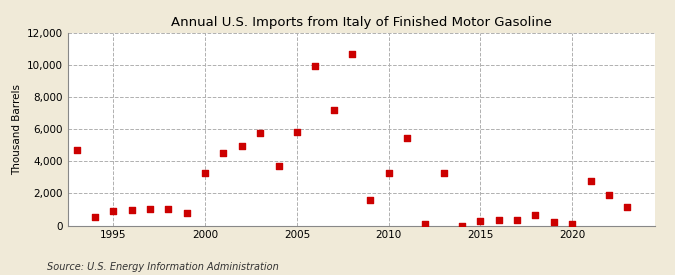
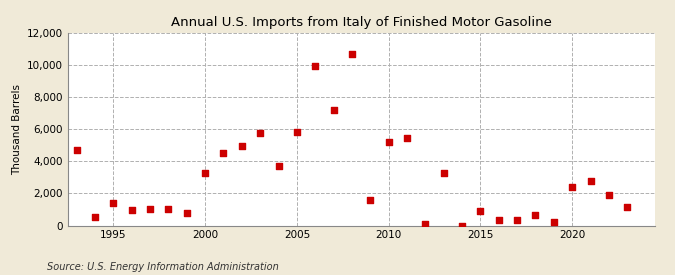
1995: 900 -> 1,400
2010: 3,300 -> 5,200
2015: 300 -> 900
2020: 100 -> 2,400
